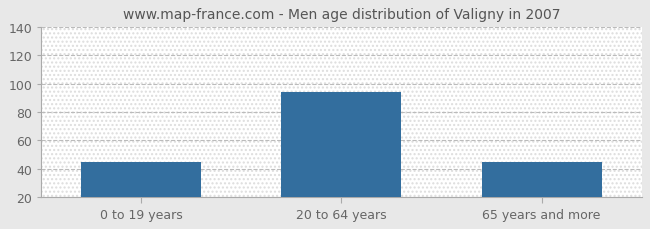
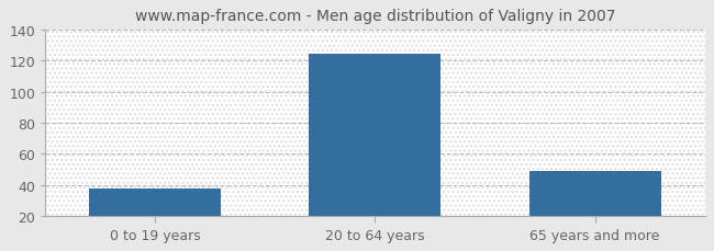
0 to 19 years: 45 -> 38
20 to 64 years: 94 -> 124
65 years and more: 45 -> 49
